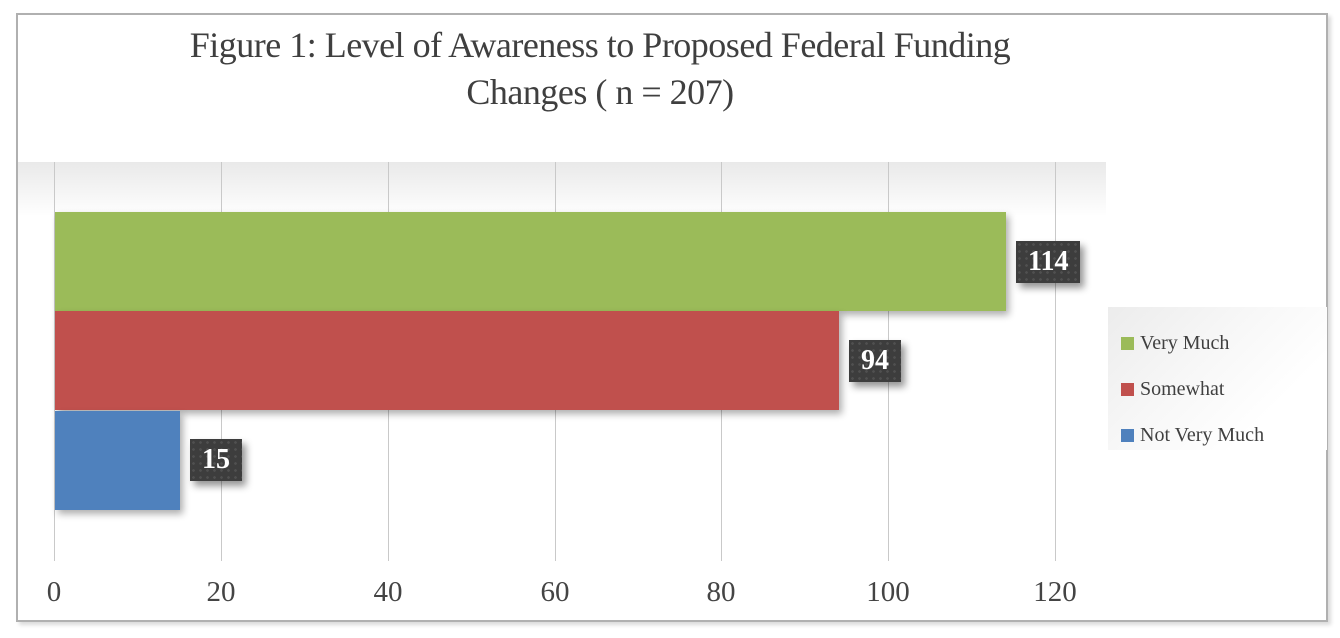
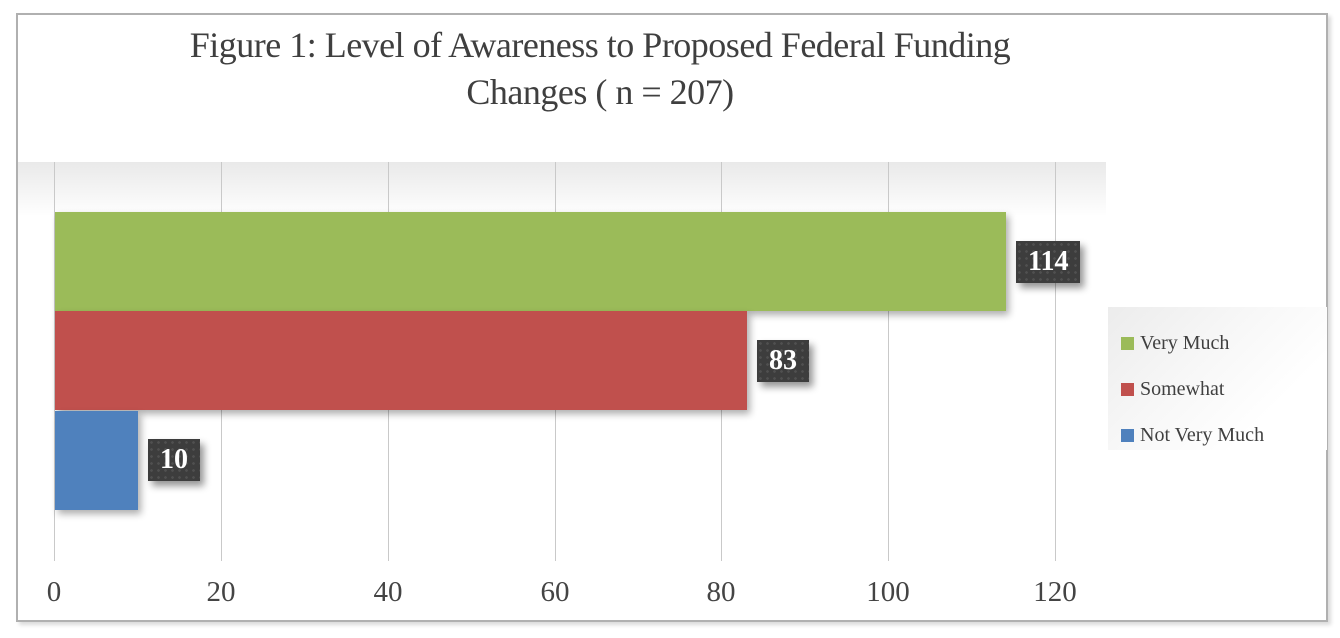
Somewhat: 94 -> 83
Not Very Much: 15 -> 10
